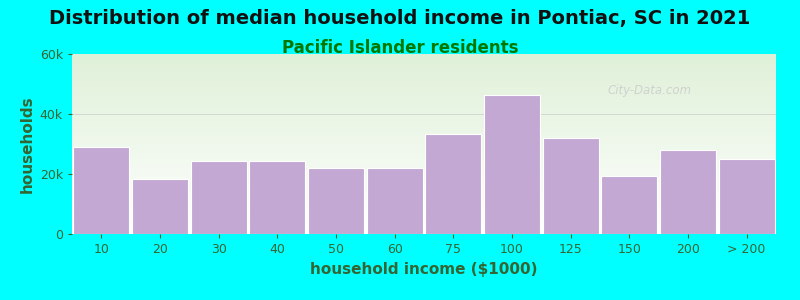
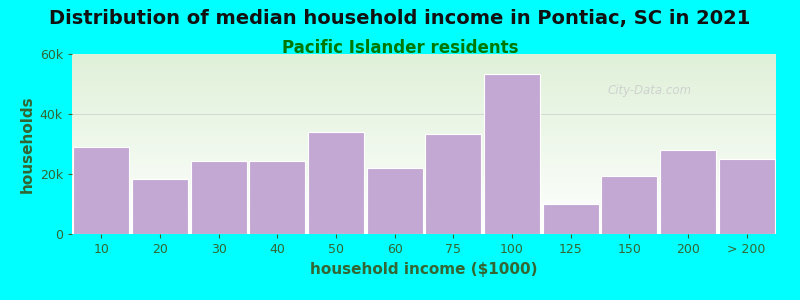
50: 22.0k -> 34.0k
100: 46.5k -> 53.5k
125: 32.0k -> 10.0k
